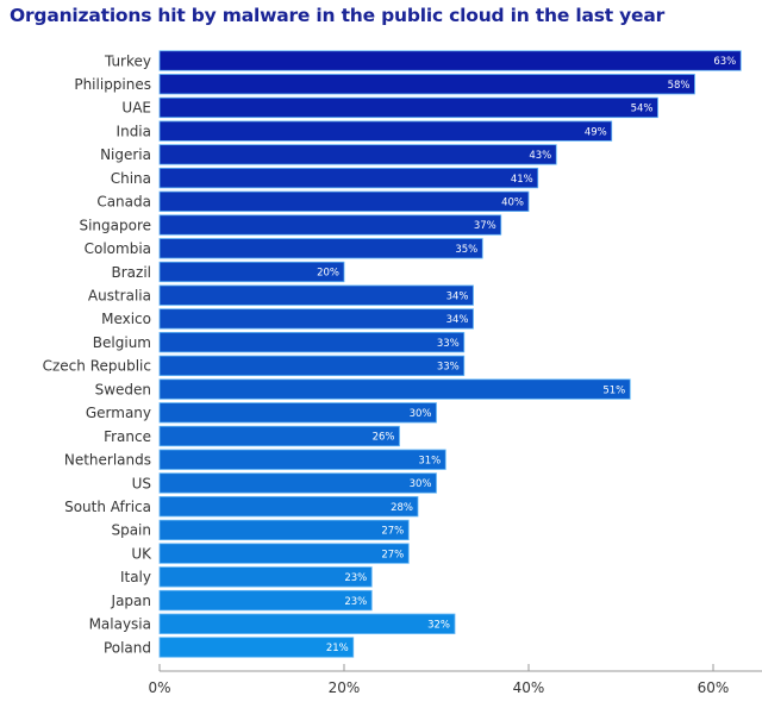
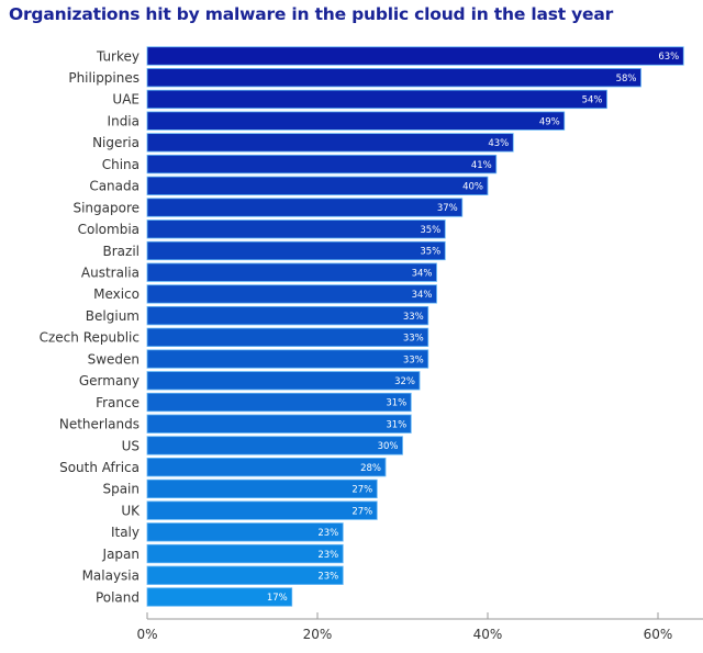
Brazil: 20% -> 35%
Sweden: 51% -> 33%
Germany: 30% -> 32%
France: 26% -> 31%
Malaysia: 32% -> 23%
Poland: 21% -> 17%
